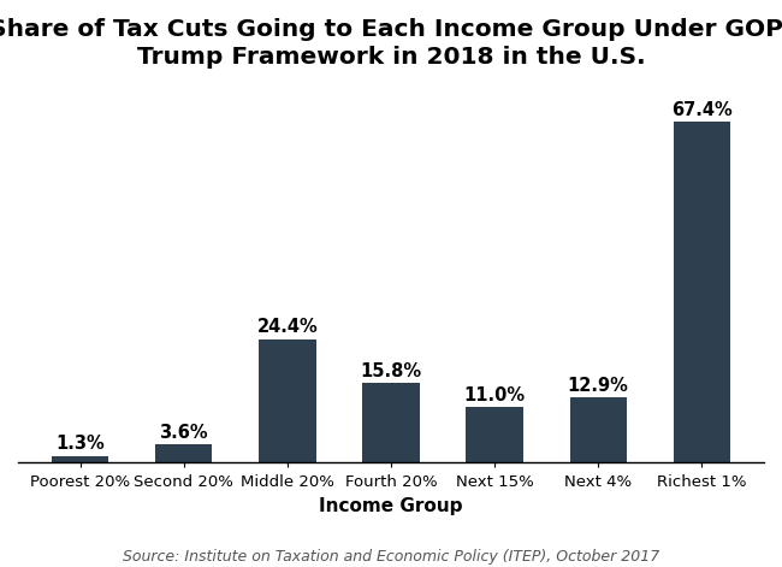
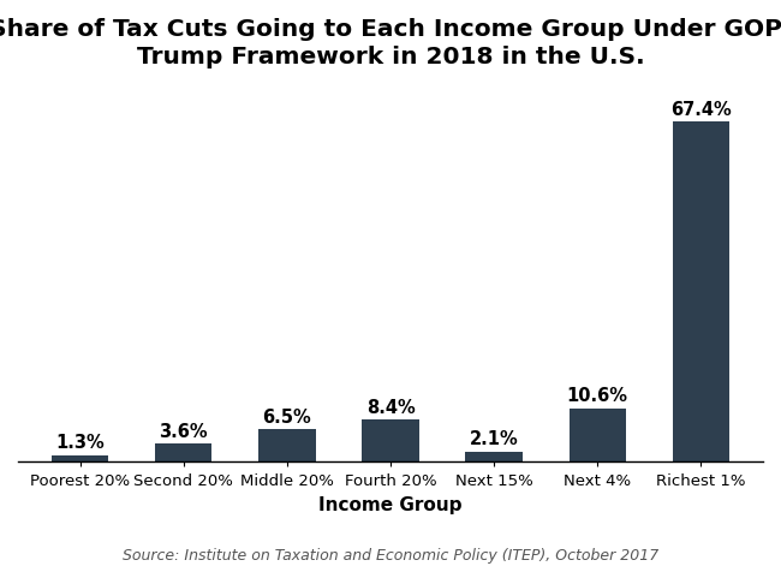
Middle 20%: 24.4% -> 6.5%
Fourth 20%: 15.8% -> 8.4%
Next 15%: 11.0% -> 2.1%
Next 4%: 12.9% -> 10.6%
